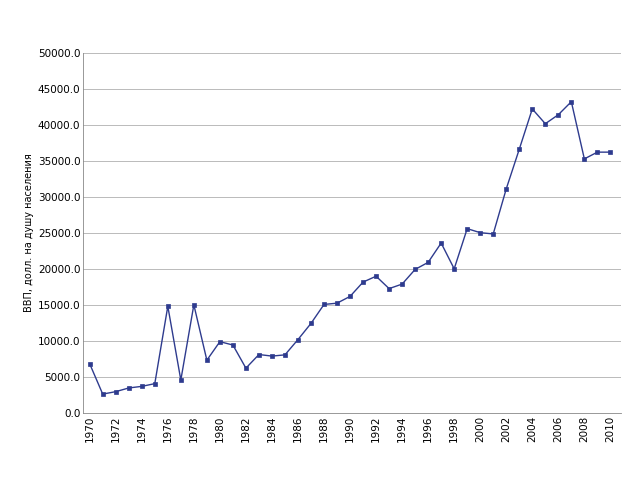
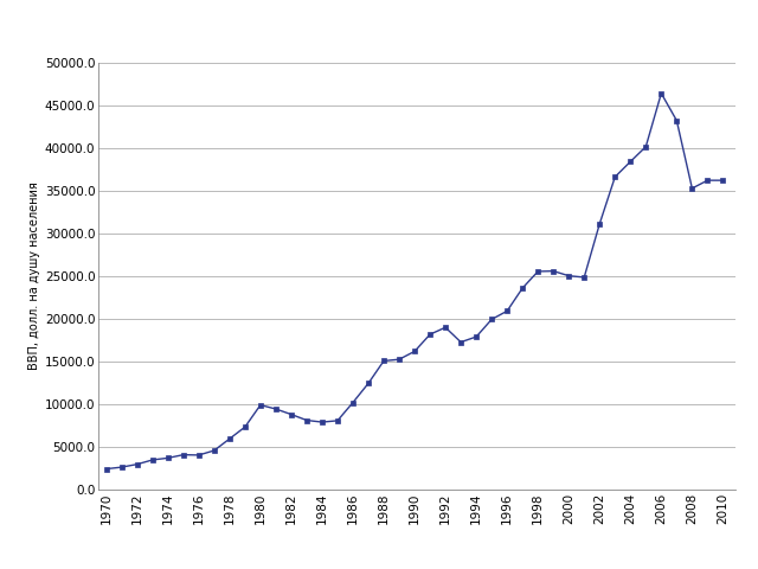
1970: 6800 -> 2400
1976: 14800 -> 4000
1978: 15000 -> 5900
1982: 6200 -> 8800
1998: 20000 -> 25500
2004: 42200 -> 38400
2006: 41400 -> 46400
